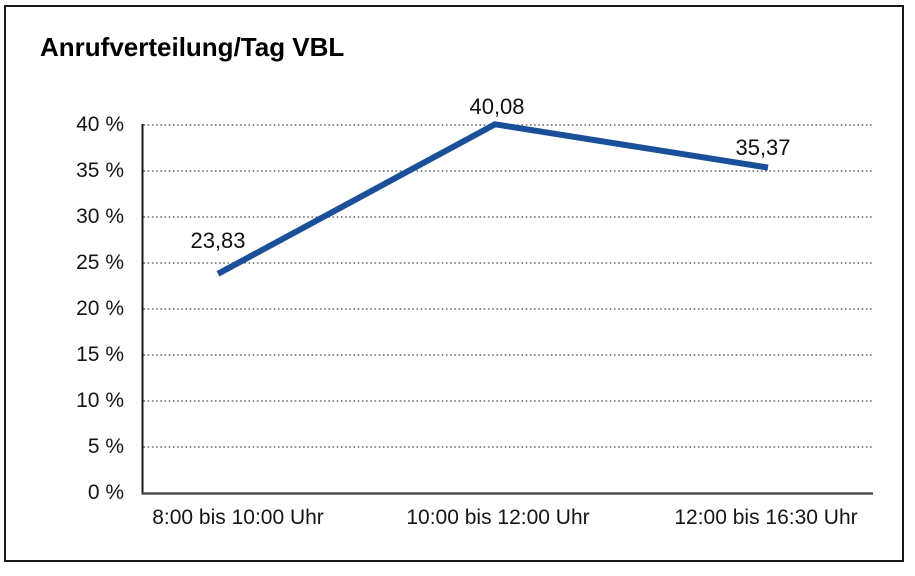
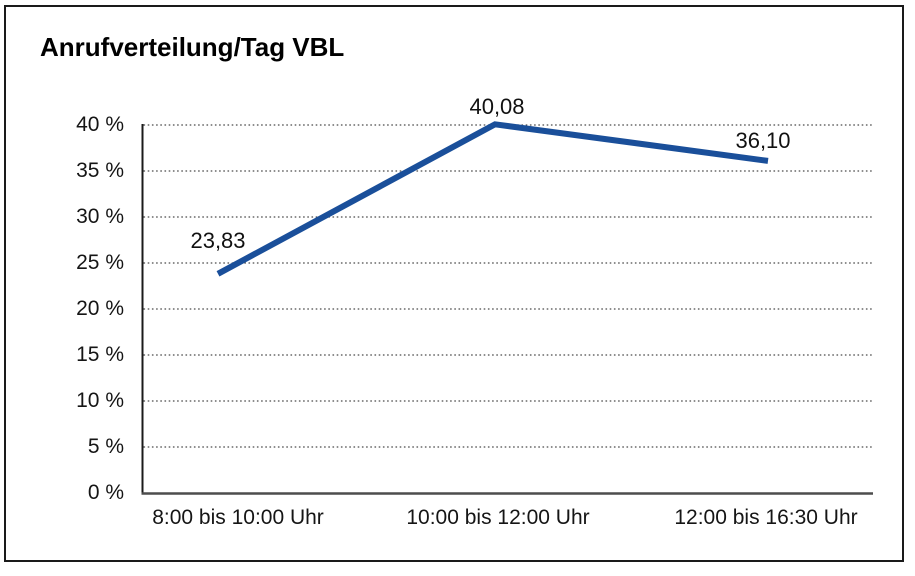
12:00 bis 16:30 Uhr: 35,37 -> 36,10
